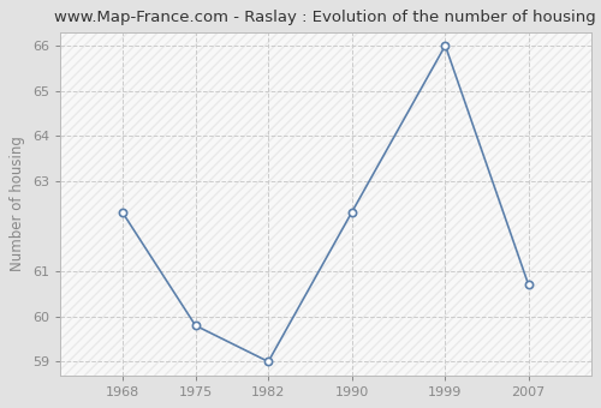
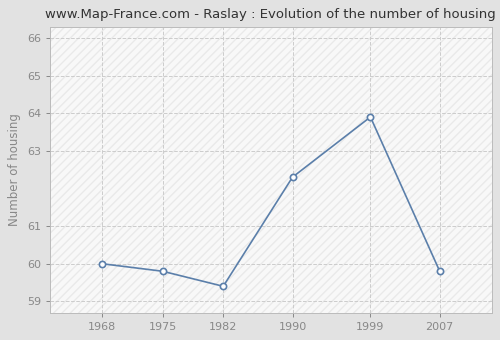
1968: 62.3 -> 60.0
1982: 59.0 -> 59.4
1999: 66.0 -> 63.9
2007: 60.7 -> 59.8
